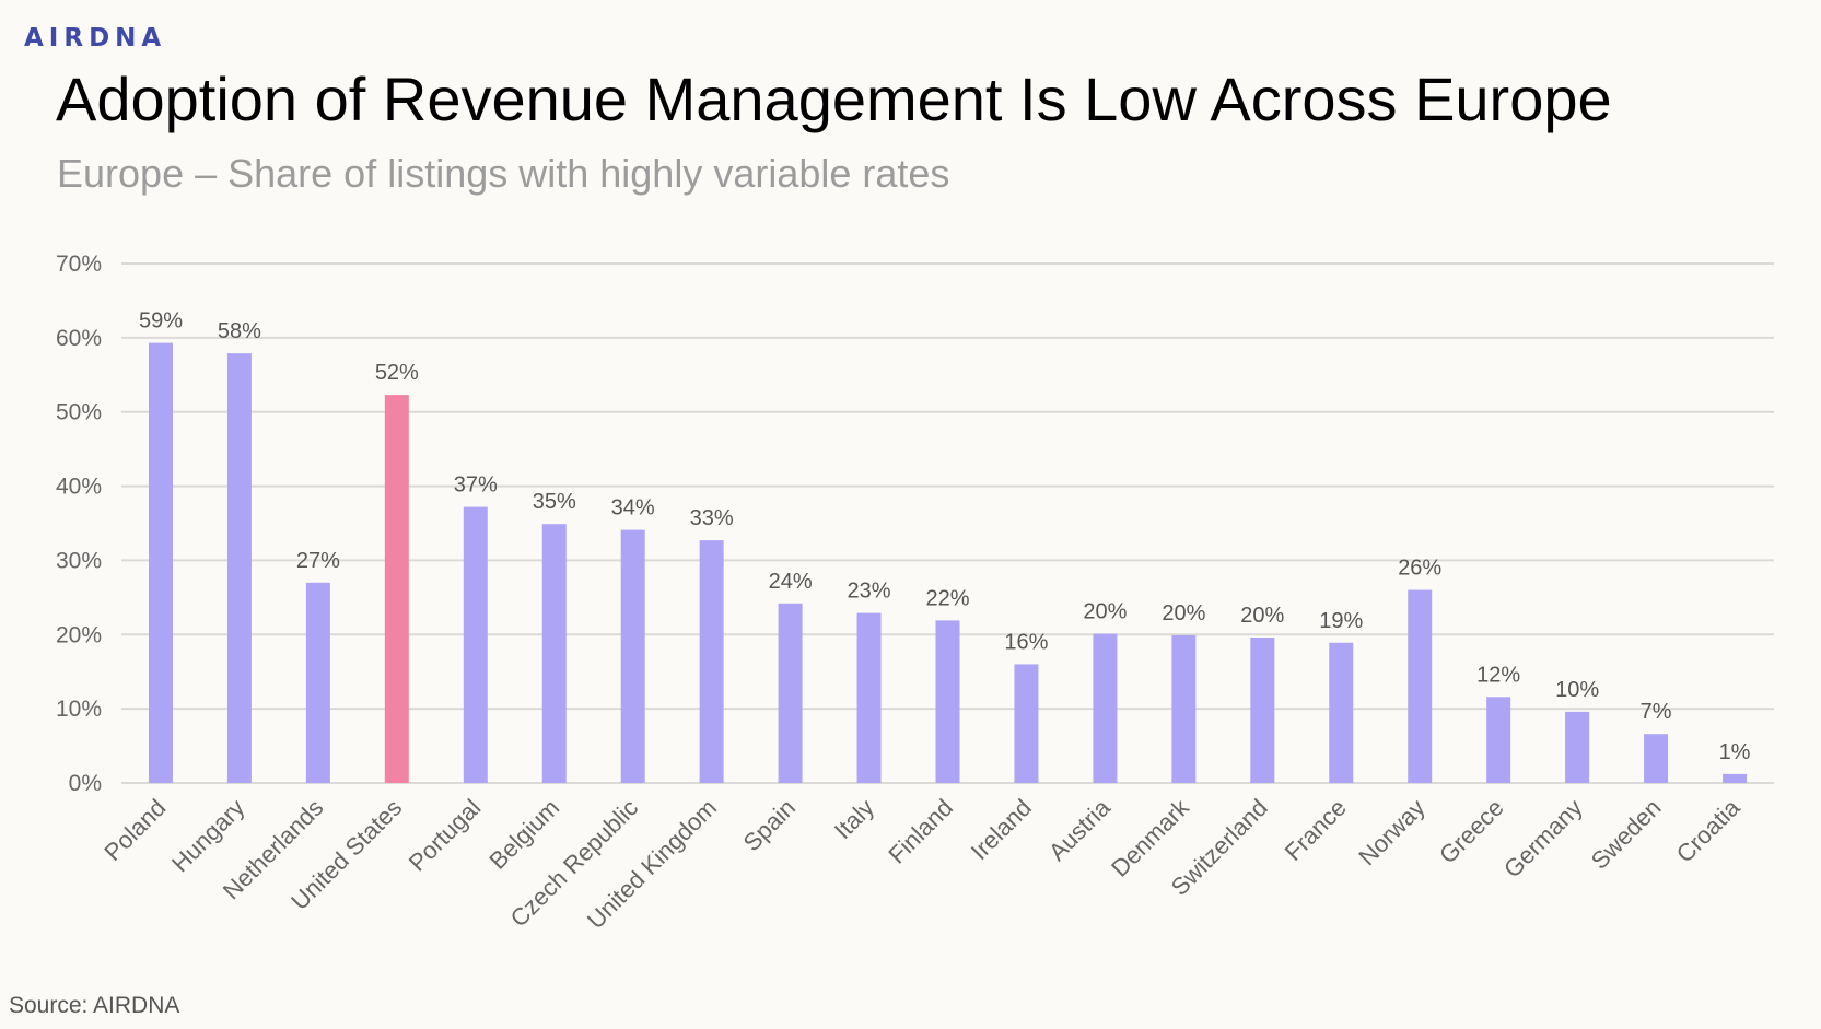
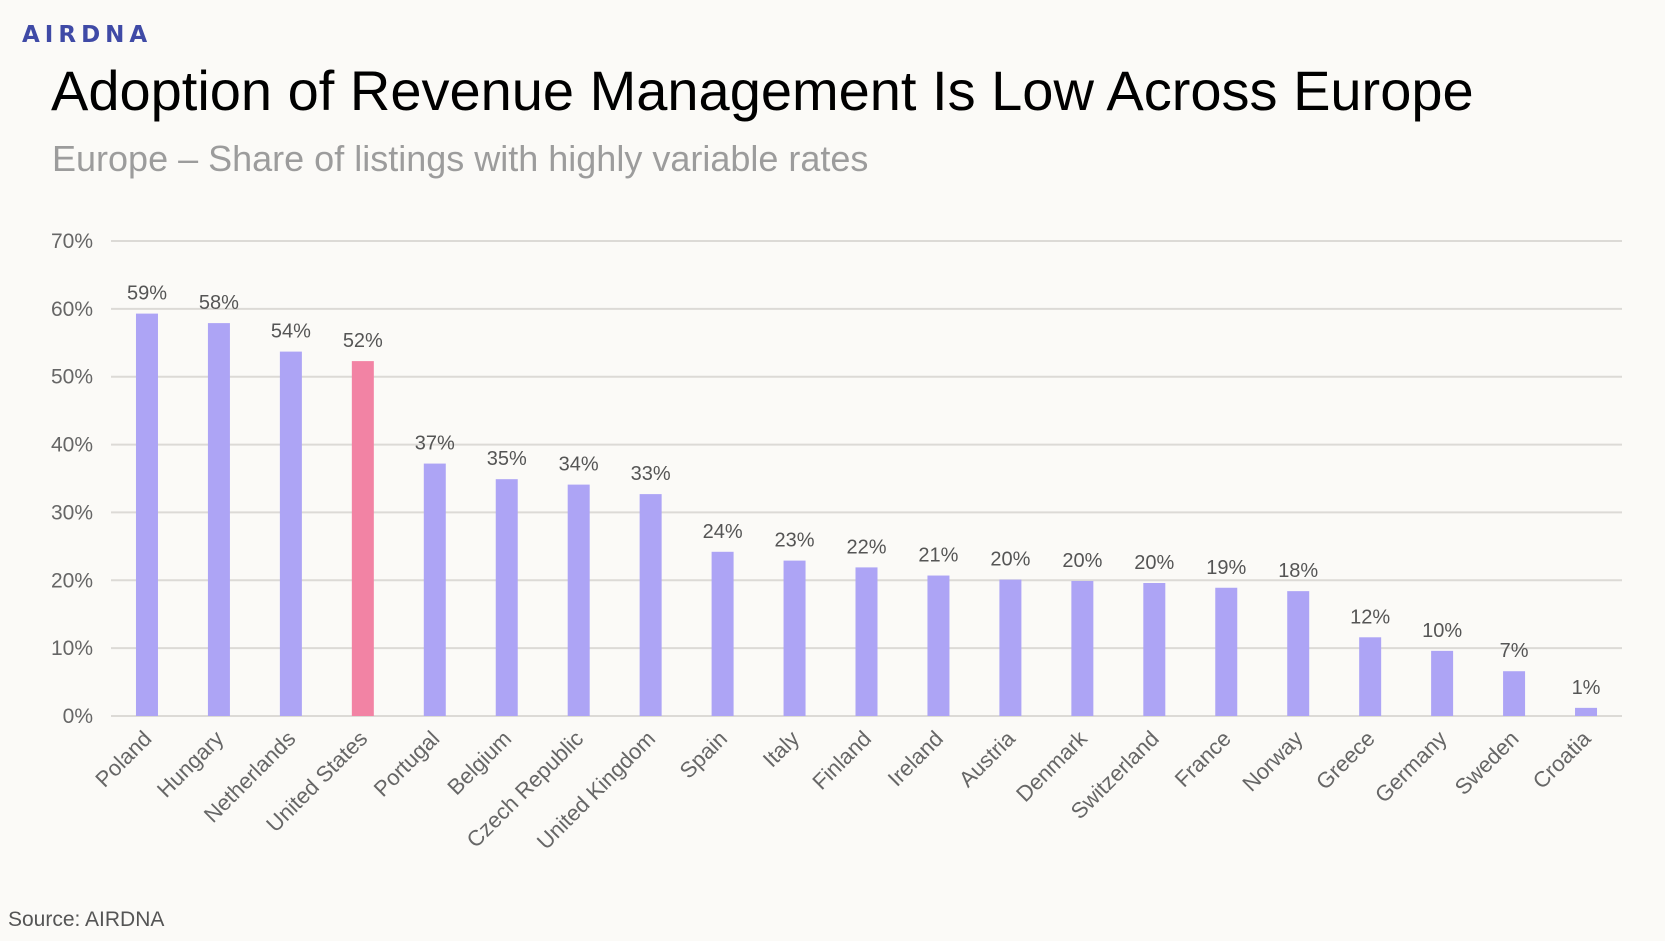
Netherlands: 27% -> 54%
Ireland: 16% -> 21%
Norway: 26% -> 18%
